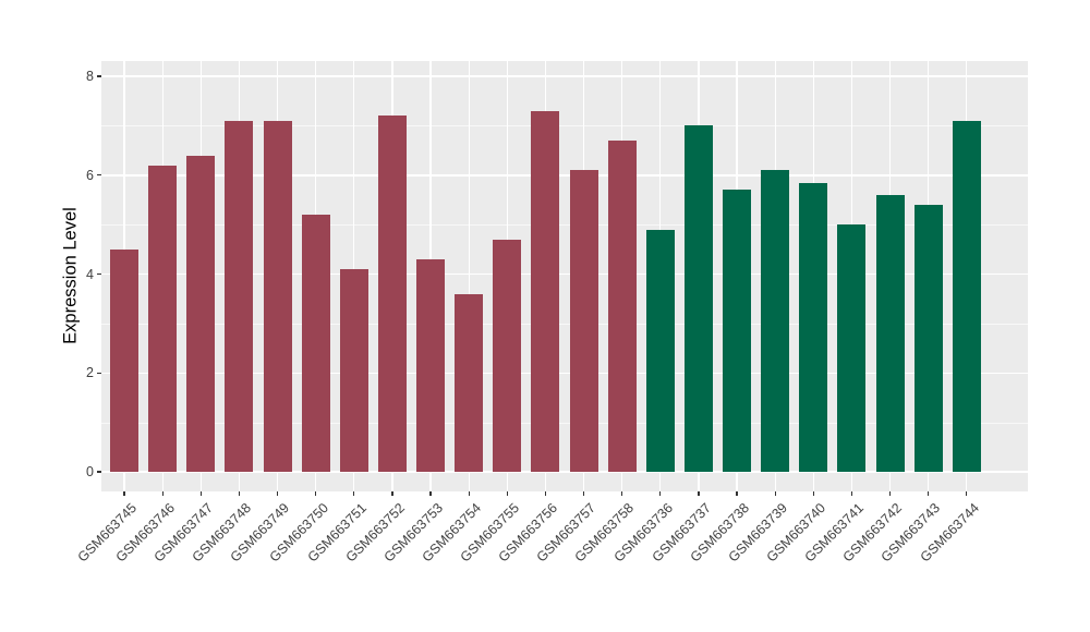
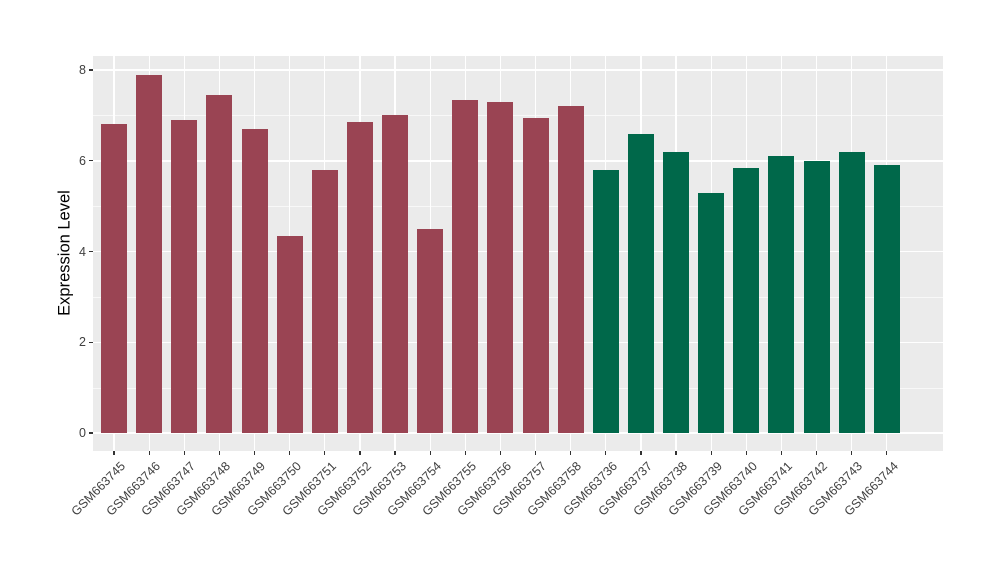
GSM663745: 4.5 -> 6.8
GSM663746: 6.2 -> 7.9
GSM663747: 6.4 -> 6.9
GSM663748: 7.1 -> 7.5
GSM663749: 7.1 -> 6.7
GSM663750: 5.2 -> 4.3
GSM663751: 4.1 -> 5.8
GSM663752: 7.2 -> 6.8
GSM663753: 4.3 -> 7.0
GSM663754: 3.6 -> 4.5
GSM663755: 4.7 -> 7.3
GSM663757: 6.1 -> 7.0
GSM663758: 6.7 -> 7.2
GSM663736: 4.9 -> 5.8
GSM663737: 7.0 -> 6.6
GSM663738: 5.7 -> 6.2
GSM663739: 6.1 -> 5.3
GSM663741: 5.0 -> 6.1
GSM663742: 5.6 -> 6.0
GSM663743: 5.4 -> 6.2
GSM663744: 7.1 -> 5.9
